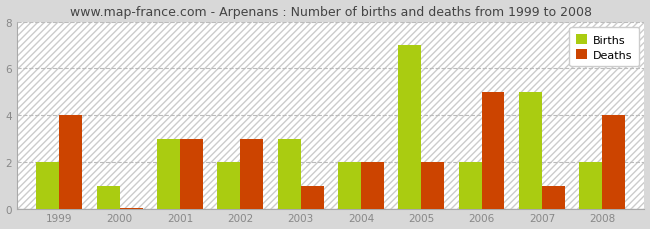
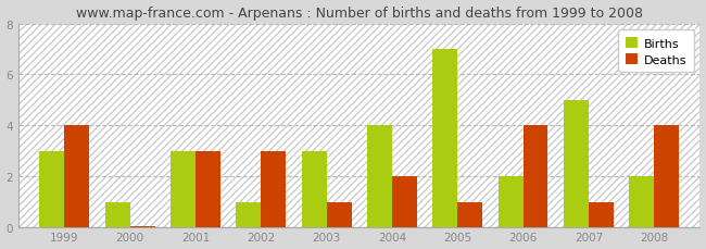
Births/1999: 2 -> 3
Births/2002: 2 -> 1
Births/2004: 2 -> 4
Deaths/2005: 2.00 -> 1.00
Deaths/2006: 5.00 -> 4.00
